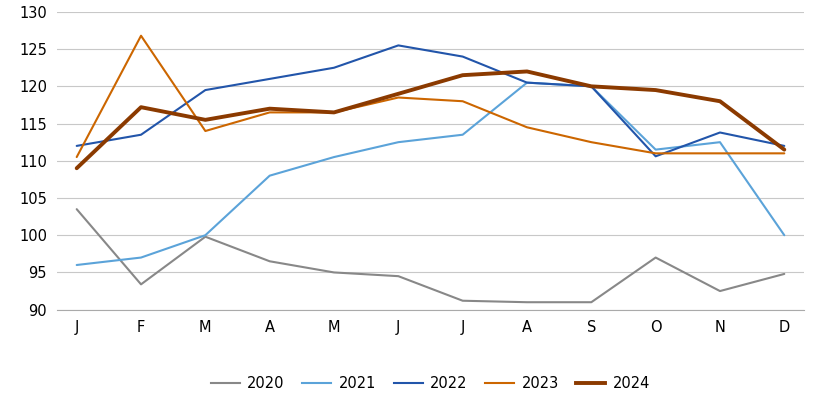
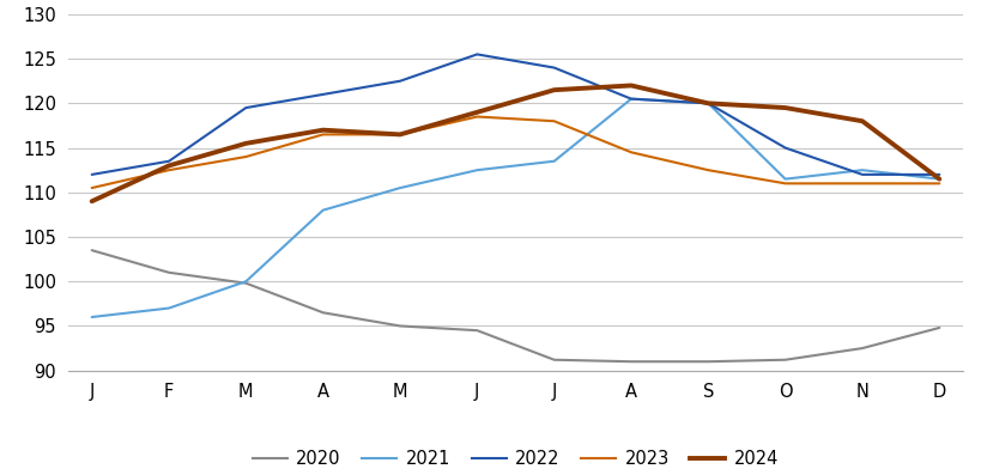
2020/F: 93.4 -> 101.0
2023/F: 126.8 -> 112.5
2024/F: 117.2 -> 113.0
2020/O: 97.0 -> 91.2
2022/O: 110.6 -> 115.0
2022/N: 113.8 -> 112.0
2021/D: 100.0 -> 111.5
